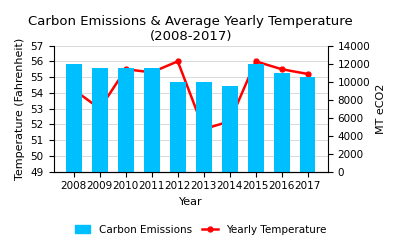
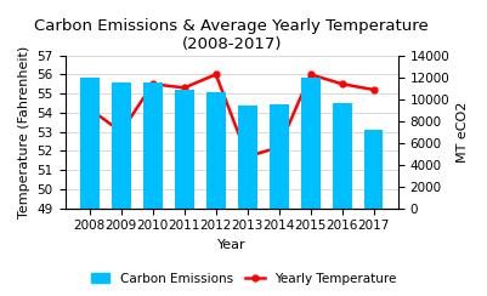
Carbon Emissions/2011: 11500 -> 10800
Carbon Emissions/2012: 10000 -> 10600
Carbon Emissions/2013: 10000 -> 9400
Carbon Emissions/2016: 11000 -> 9600
Carbon Emissions/2017: 10500 -> 7200
